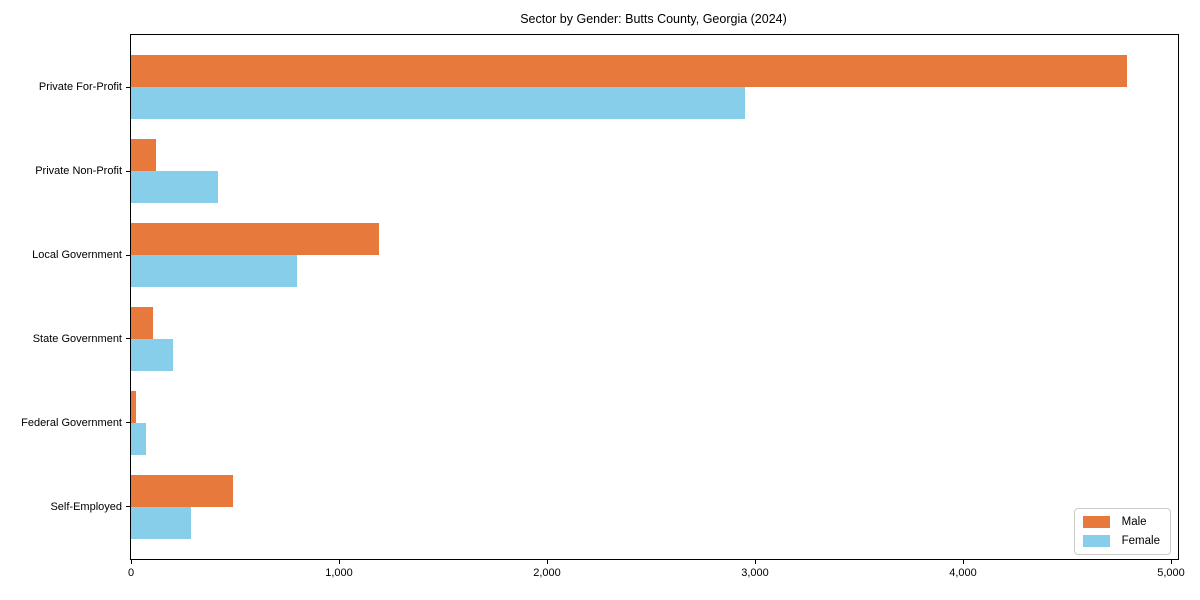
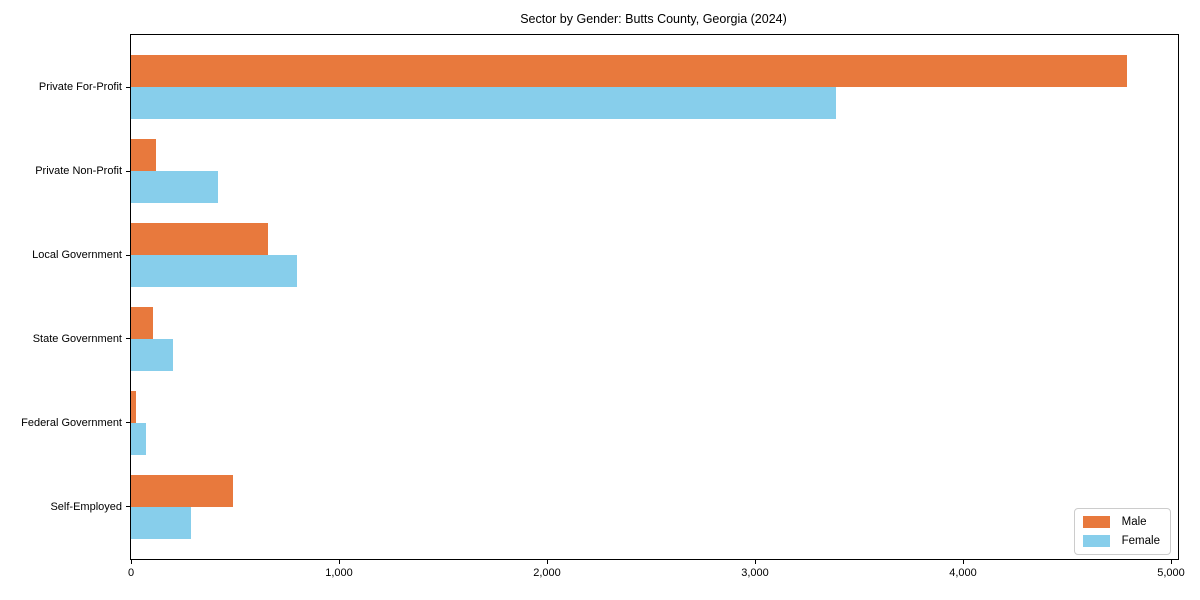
Female/Private For-Profit: 2950 -> 3390
Male/Local Government: 1190 -> 660
